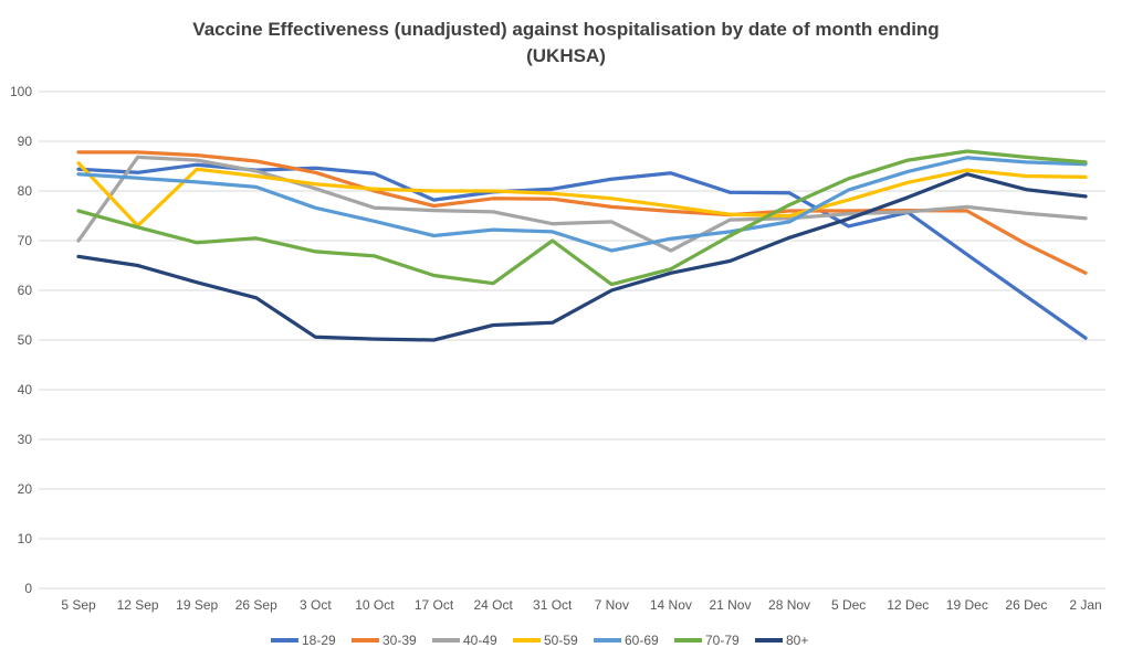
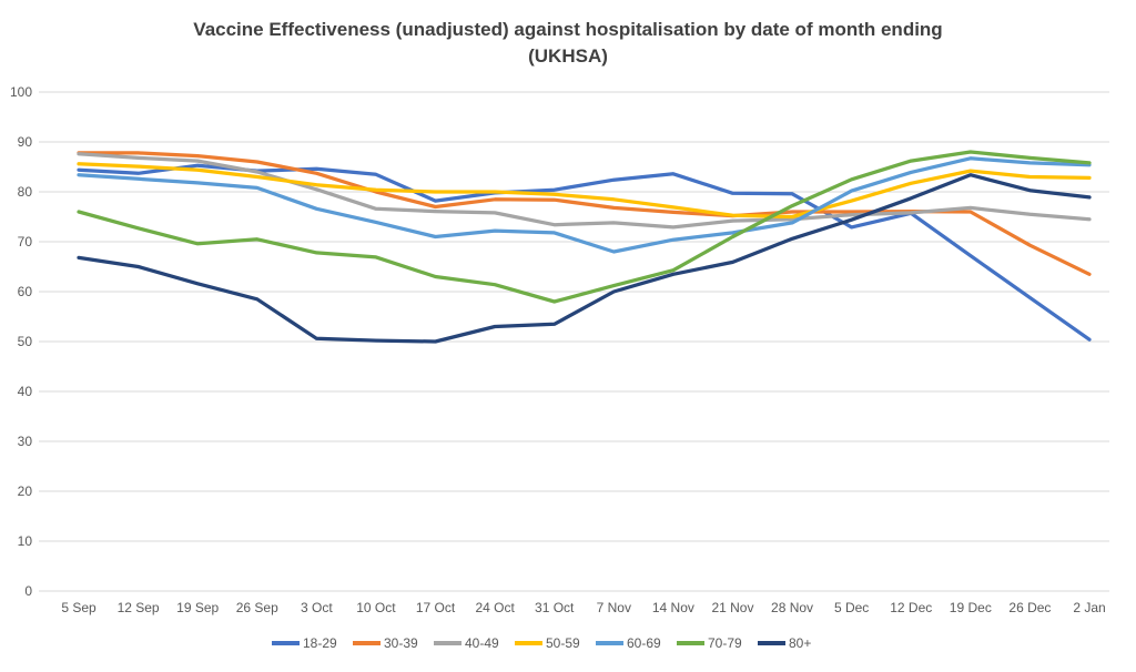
40-49/5 Sep: 70 -> 88
50-59/12 Sep: 73 -> 85
70-79/31 Oct: 70 -> 58
40-49/14 Nov: 68 -> 73
